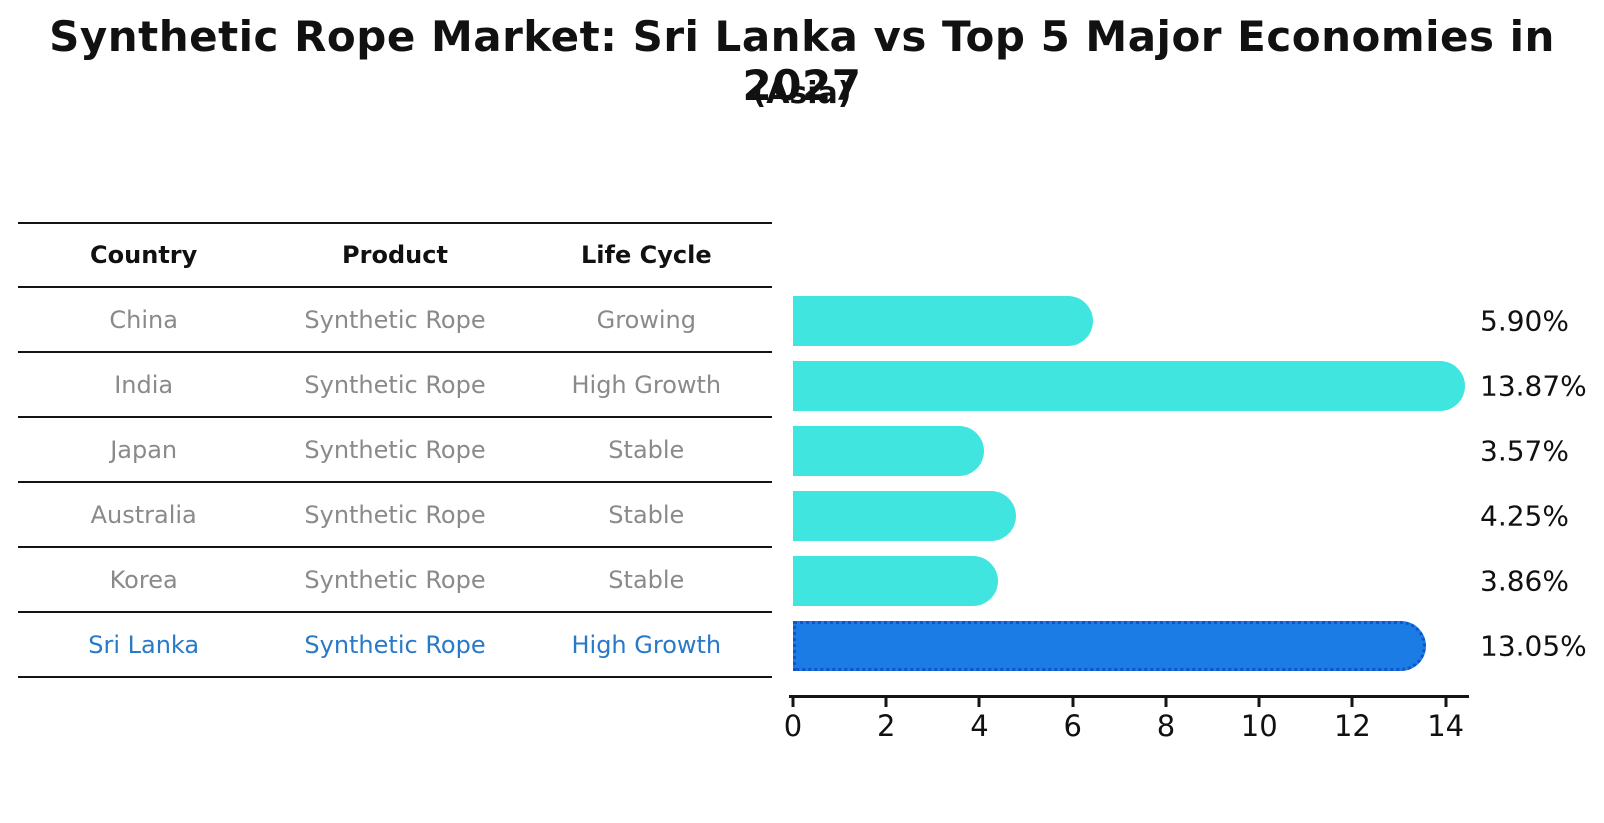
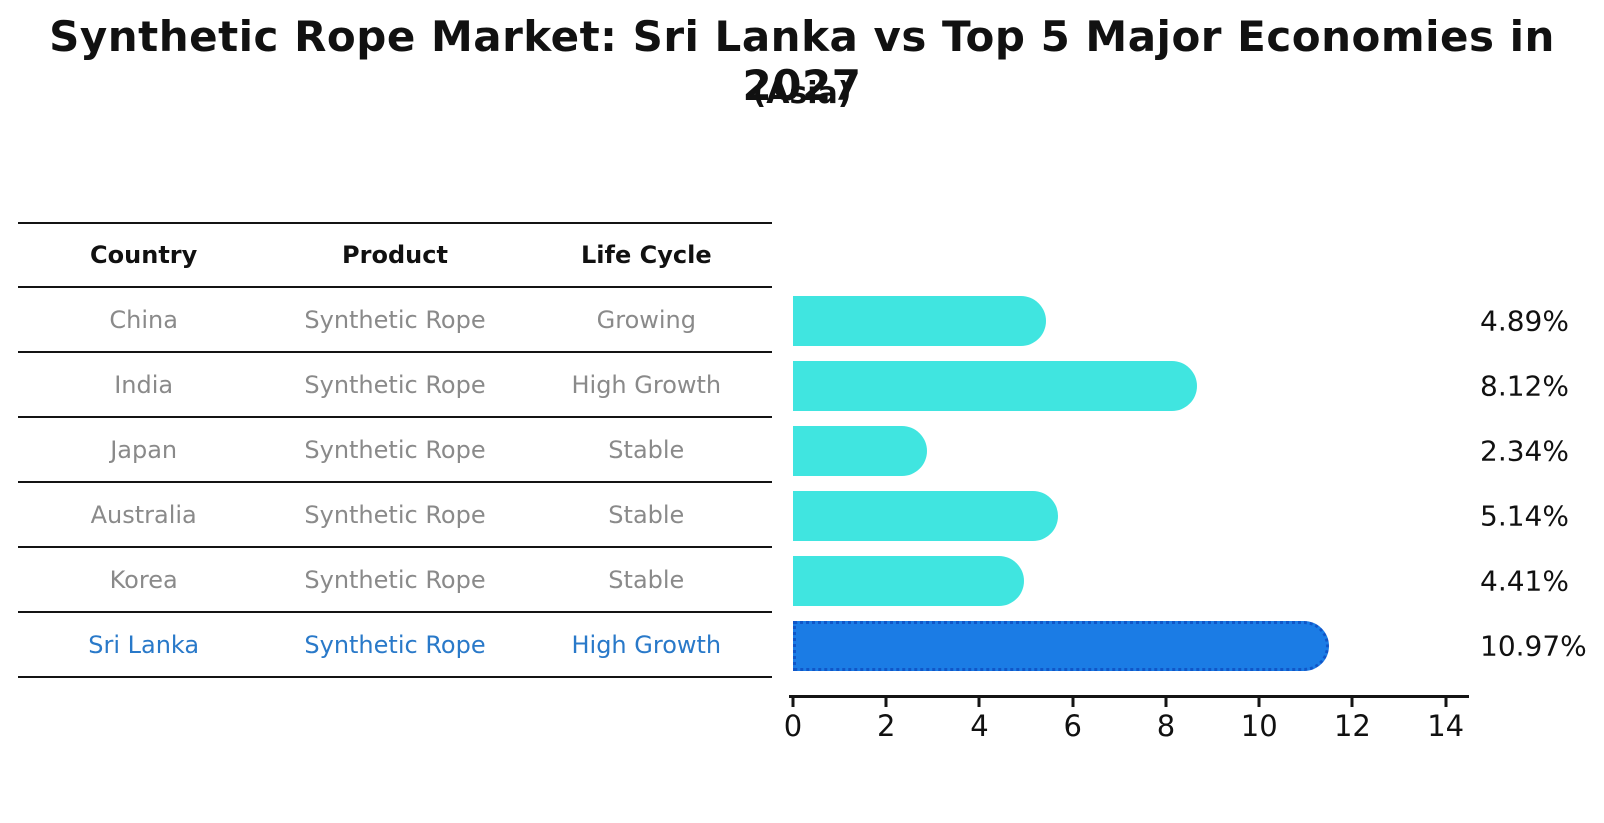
China: 5.90% -> 4.89%
India: 13.87% -> 8.12%
Japan: 3.57% -> 2.34%
Australia: 4.25% -> 5.14%
Korea: 3.86% -> 4.41%
Sri Lanka: 13.05% -> 10.97%
